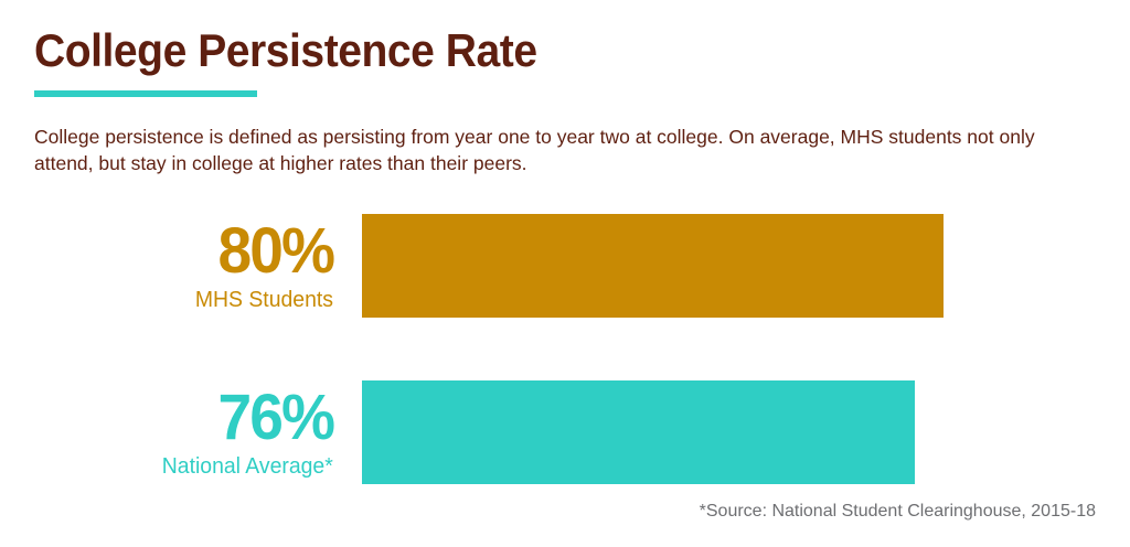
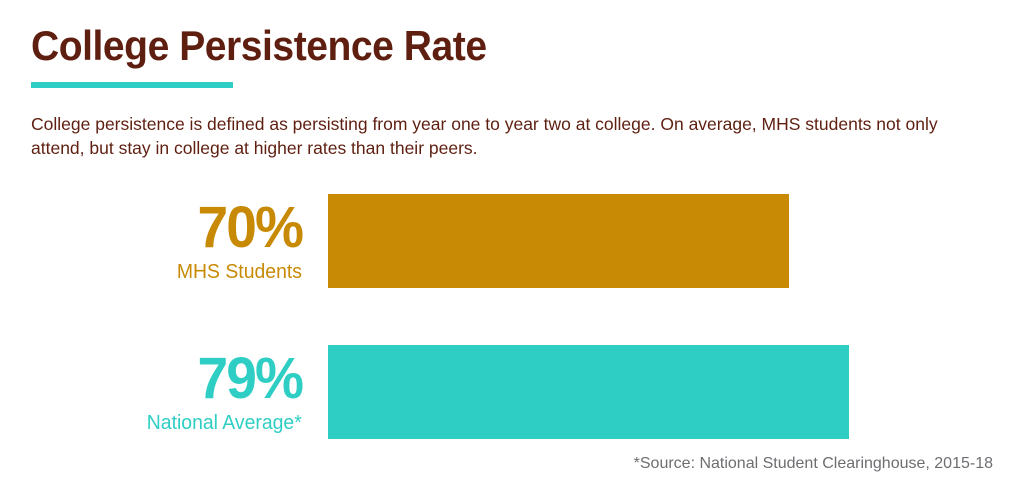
MHS Students: 80% -> 70%
National Average*: 76% -> 79%
